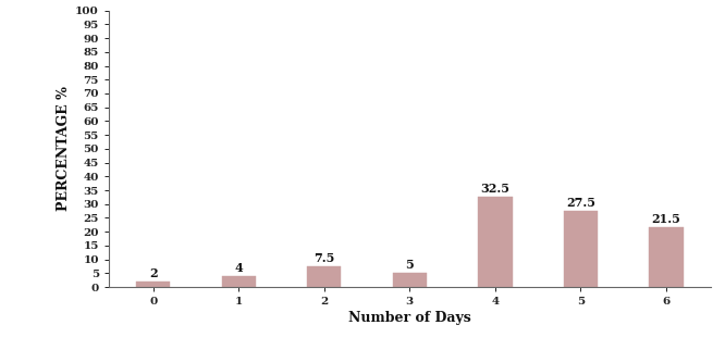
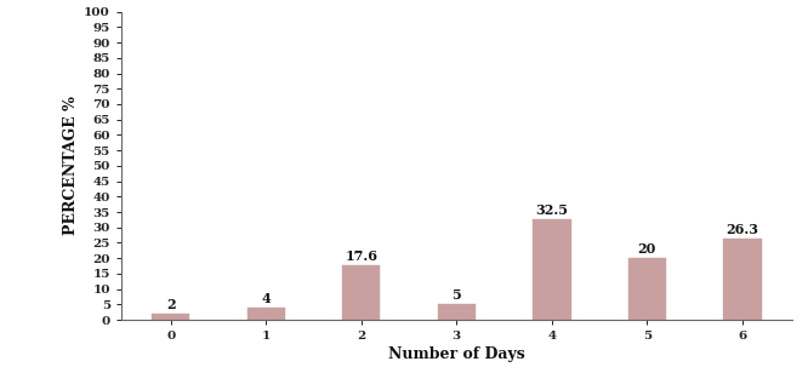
2: 7.5 -> 17.6
5: 27.5 -> 20
6: 21.5 -> 26.3
